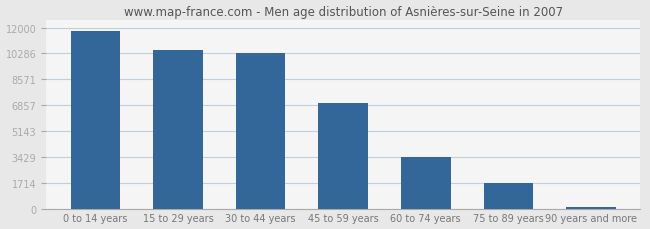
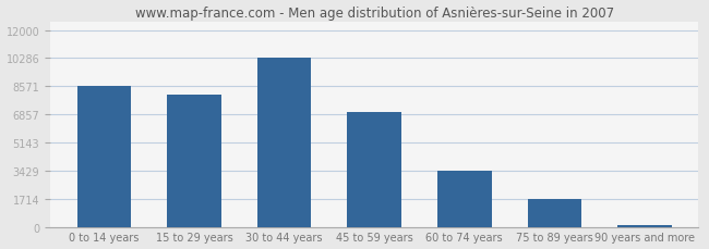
0 to 14 years: 11800 -> 8600
15 to 29 years: 10500 -> 8000
